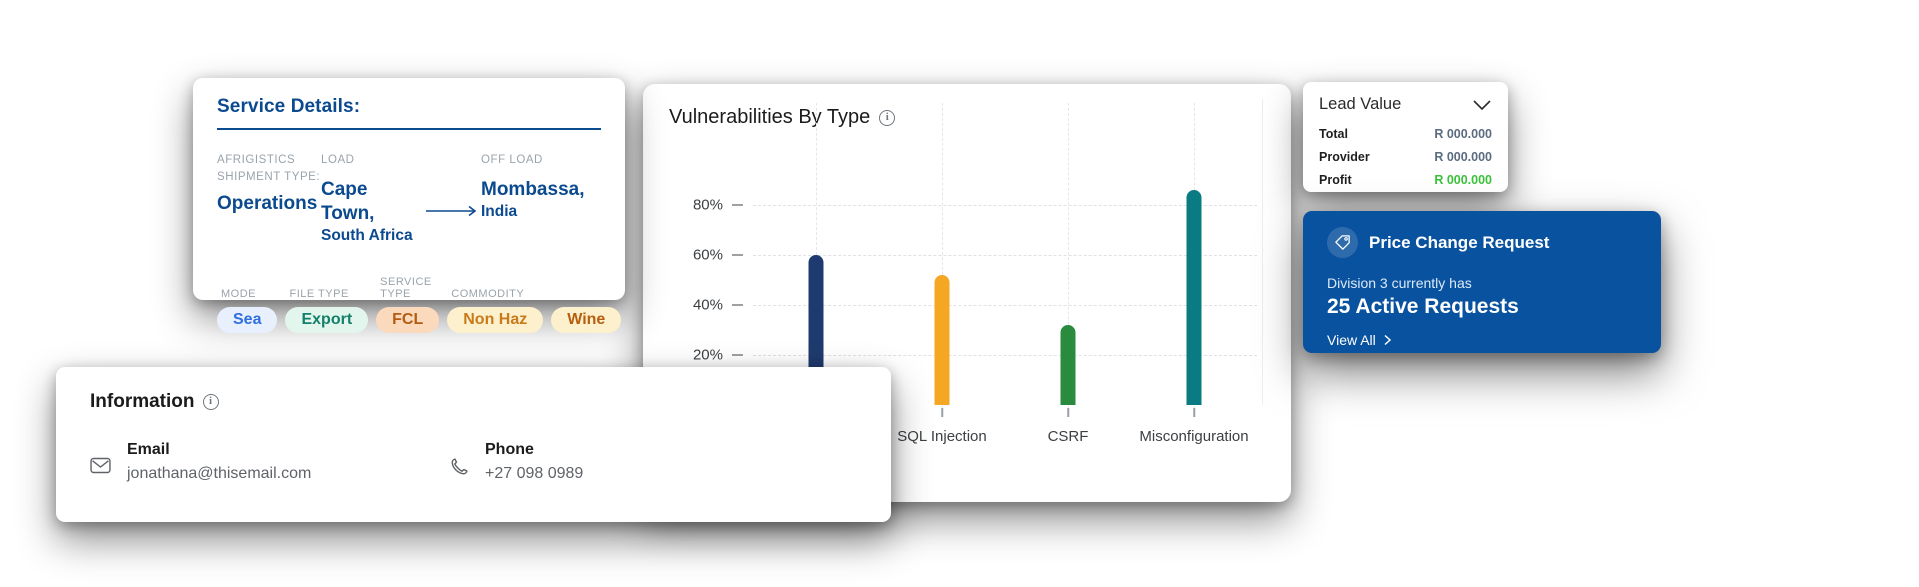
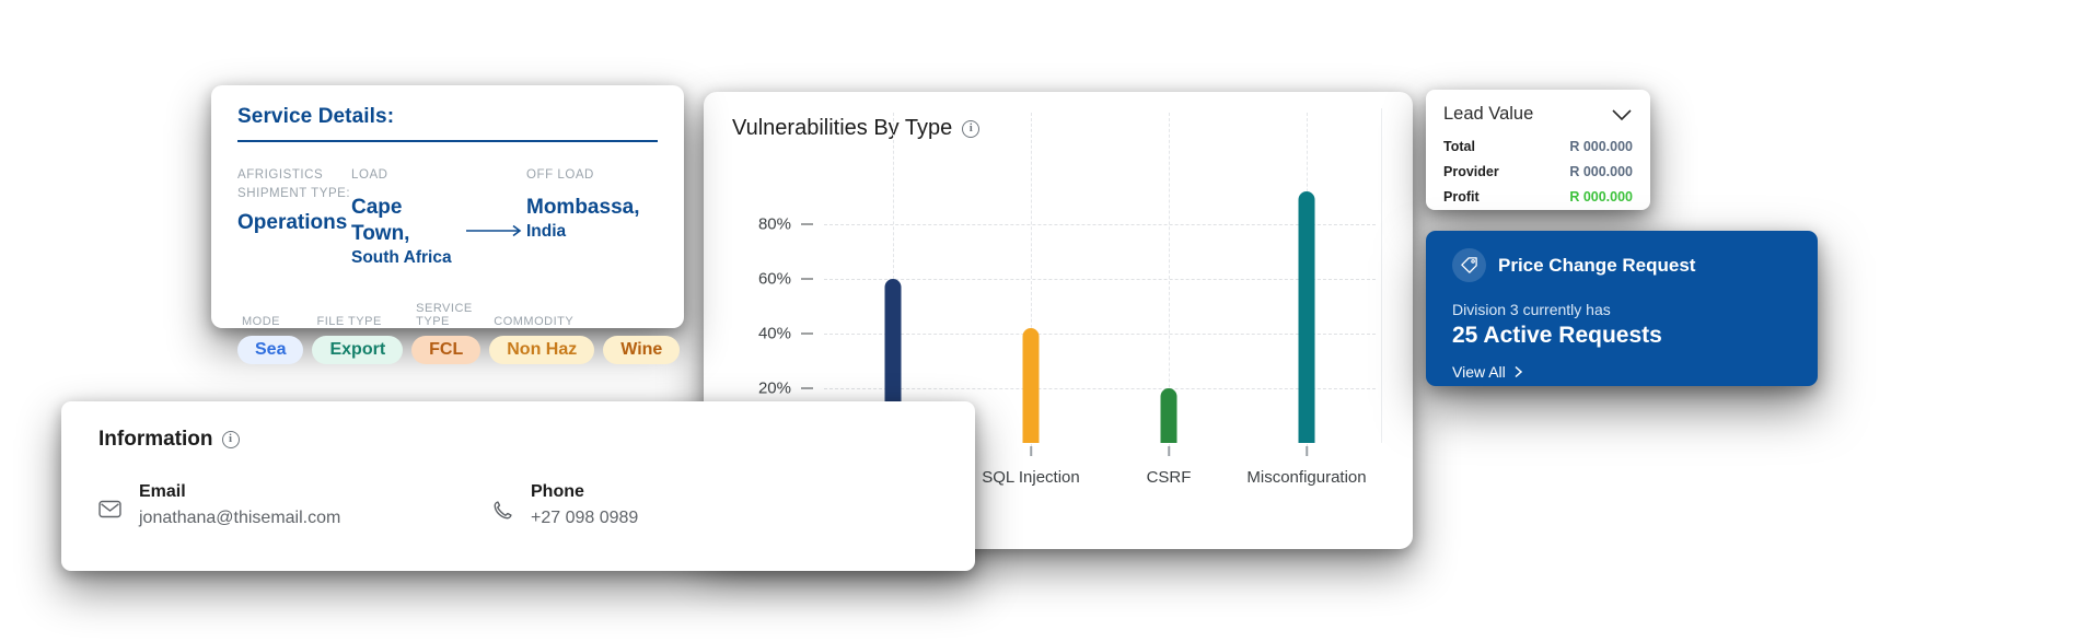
SQL Injection: 52% -> 42%
CSRF: 32% -> 20%
Misconfiguration: 86% -> 92%
